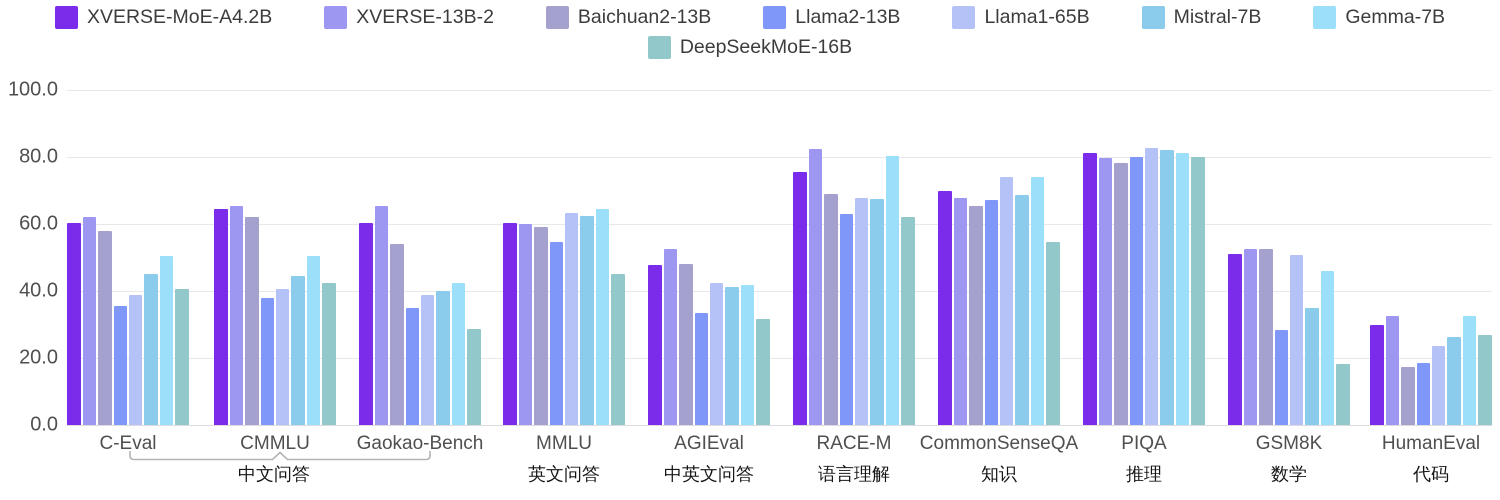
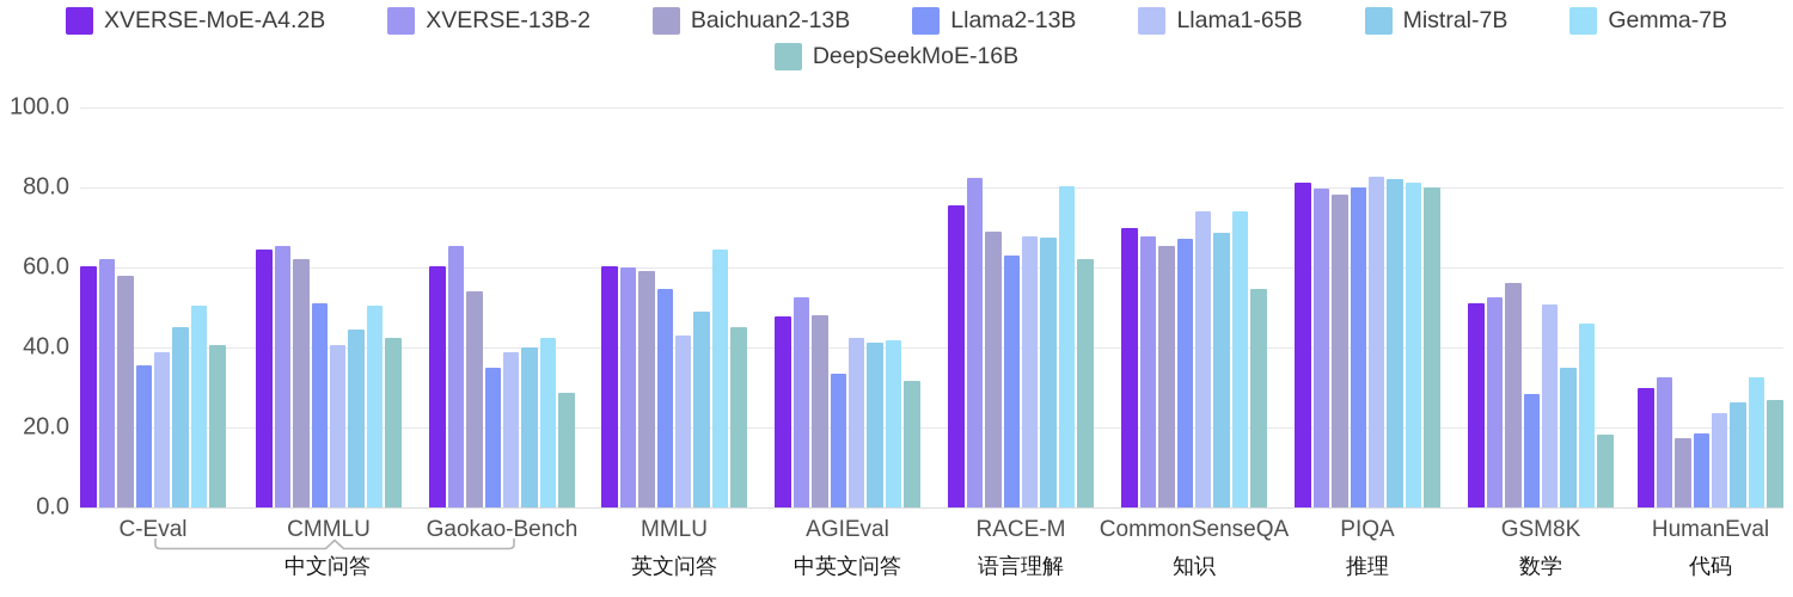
Llama2-13B/CMMLU: 38 -> 51
Llama1-65B/MMLU: 63 -> 43
Mistral-7B/MMLU: 62 -> 49
Baichuan2-13B/GSM8K: 53 -> 56
